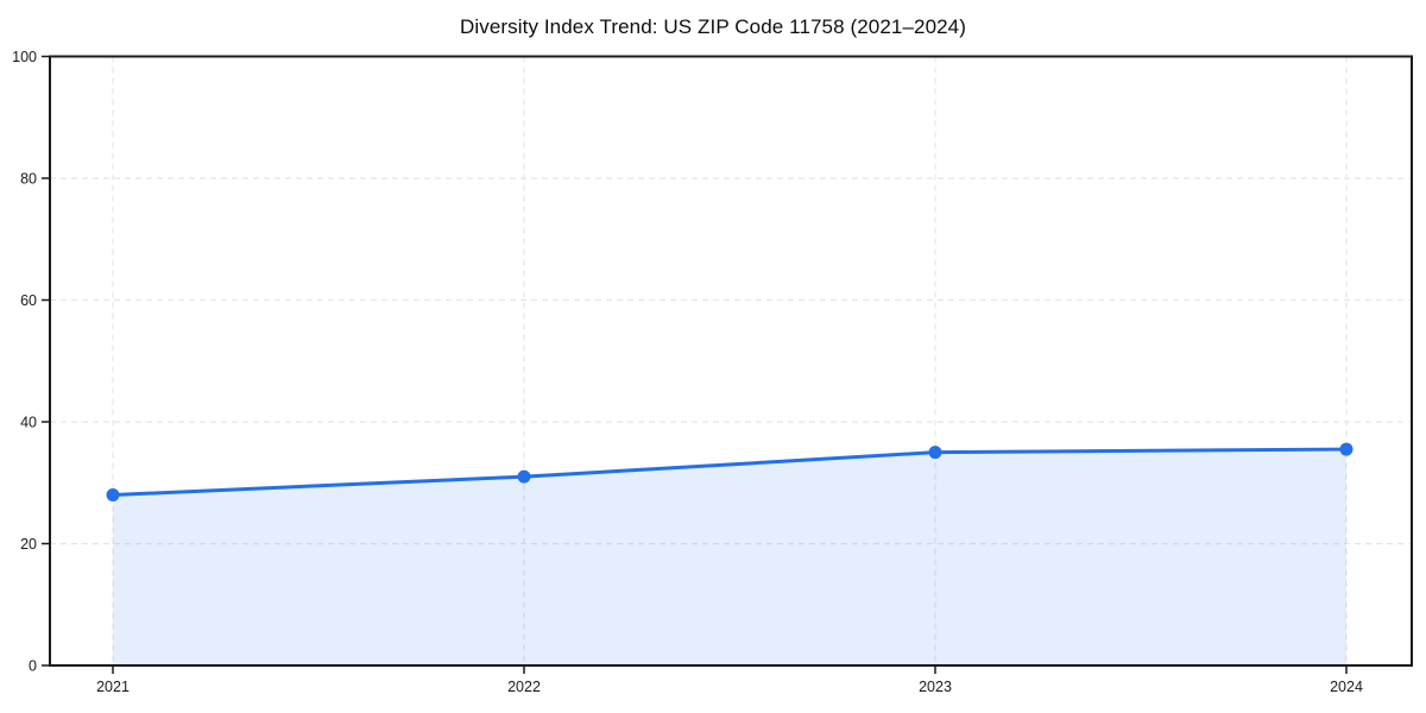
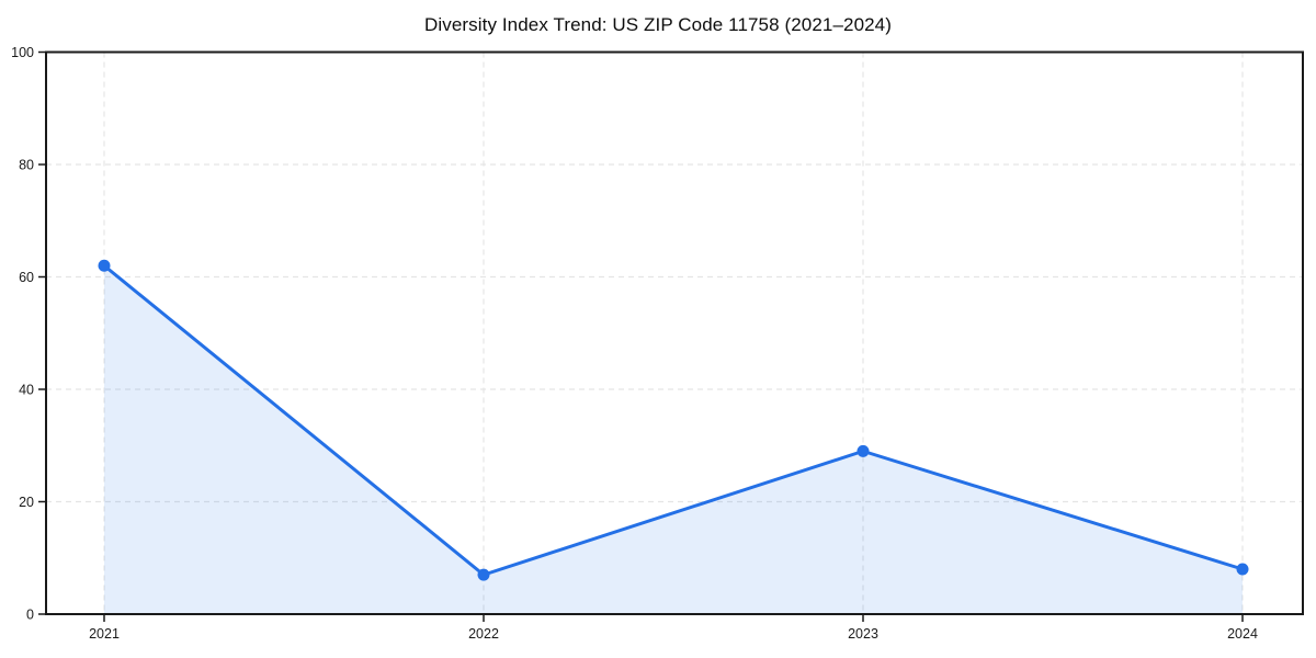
2021: 28 -> 62
2022: 31 -> 7
2023: 35 -> 29
2024: 36 -> 8
